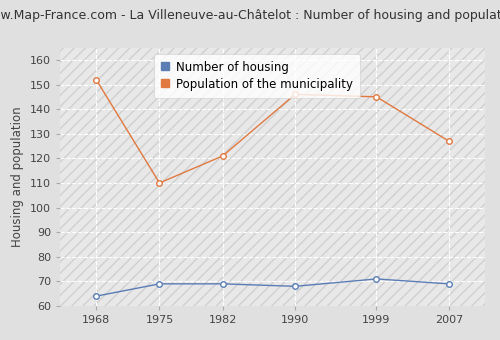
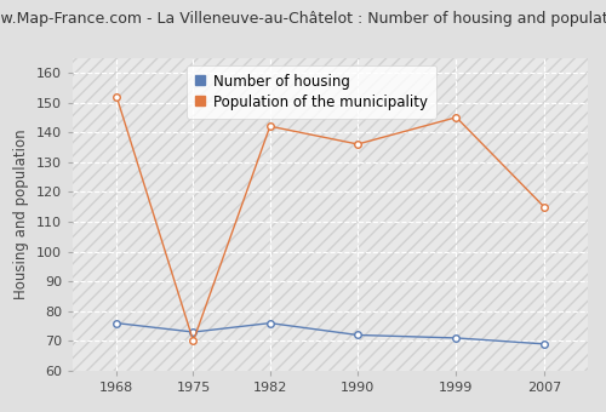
Number of housing/1968: 64 -> 76
Number of housing/1975: 69 -> 73
Population of the municipality/1975: 110 -> 70
Number of housing/1982: 69 -> 76
Population of the municipality/1982: 121 -> 142
Number of housing/1990: 68 -> 72
Population of the municipality/1990: 146 -> 136
Population of the municipality/2007: 127 -> 115
